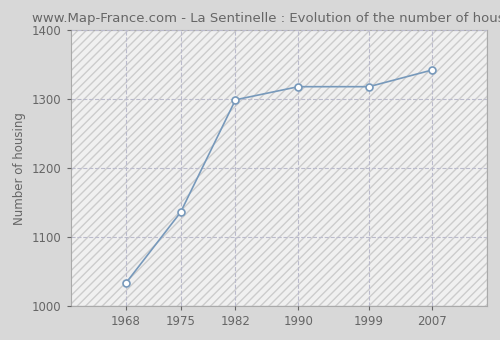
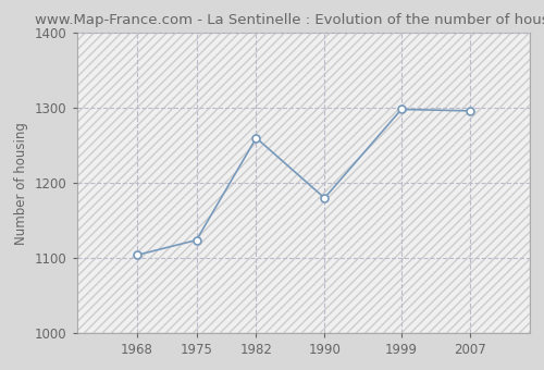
1968: 1033 -> 1104
1975: 1136 -> 1124
1982: 1299 -> 1260
1990: 1318 -> 1180
1999: 1318 -> 1298
2007: 1342 -> 1296
